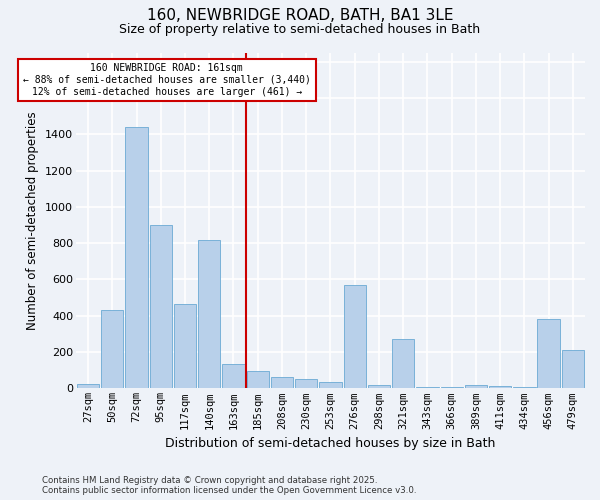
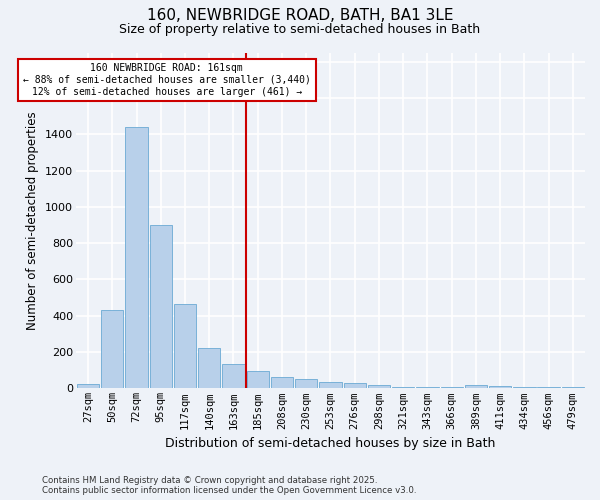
140sqm: 820 -> 220
276sqm: 570 -> 30
321sqm: 270 -> 10
456sqm: 380 -> 10
479sqm: 210 -> 10
